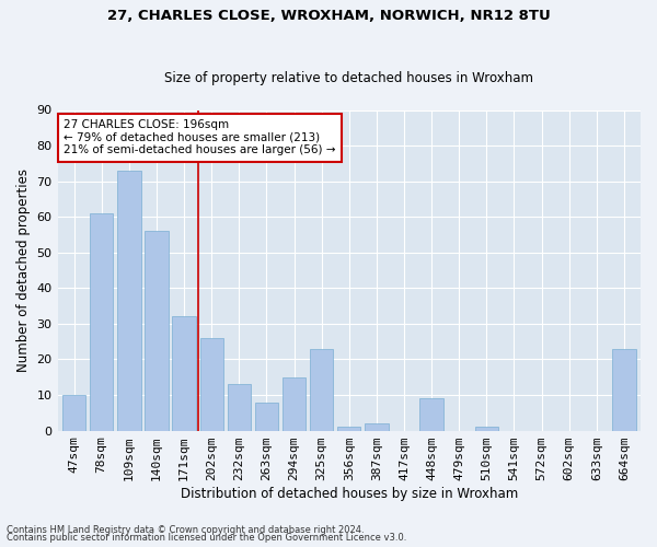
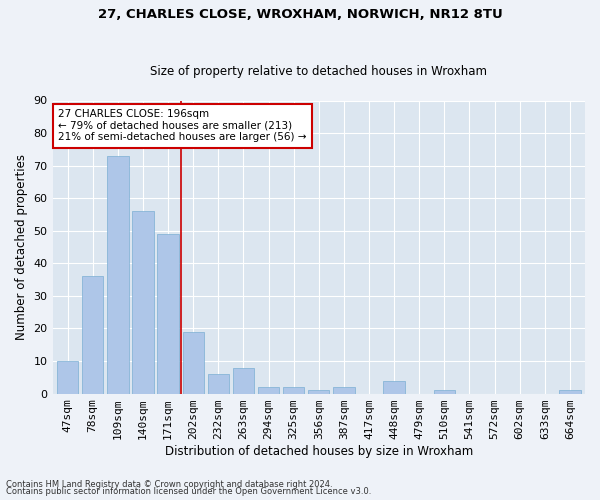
78sqm: 61 -> 36
171sqm: 32 -> 49
202sqm: 26 -> 19
232sqm: 13 -> 6
294sqm: 15 -> 2
325sqm: 23 -> 2
448sqm: 9 -> 4
664sqm: 23 -> 1
